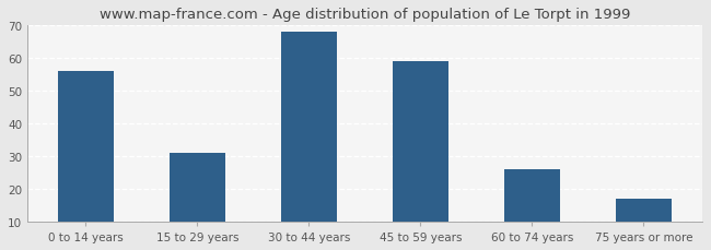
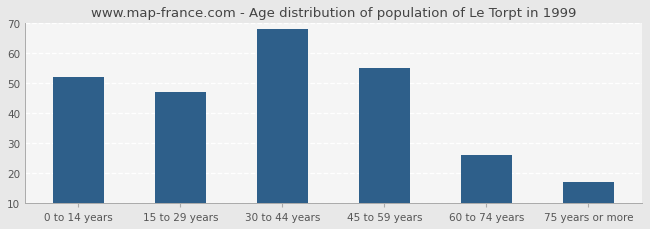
0 to 14 years: 56 -> 52
15 to 29 years: 31 -> 47
45 to 59 years: 59 -> 55
